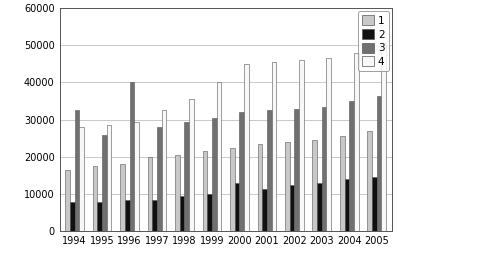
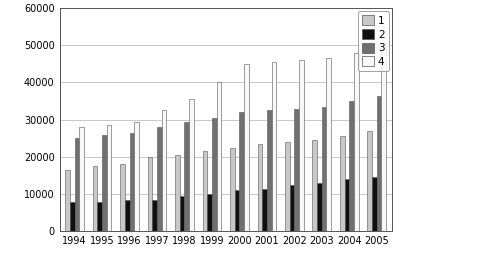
3/1994: 32500 -> 25000
3/1996: 40000 -> 26500
2/2000: 13000 -> 11000
